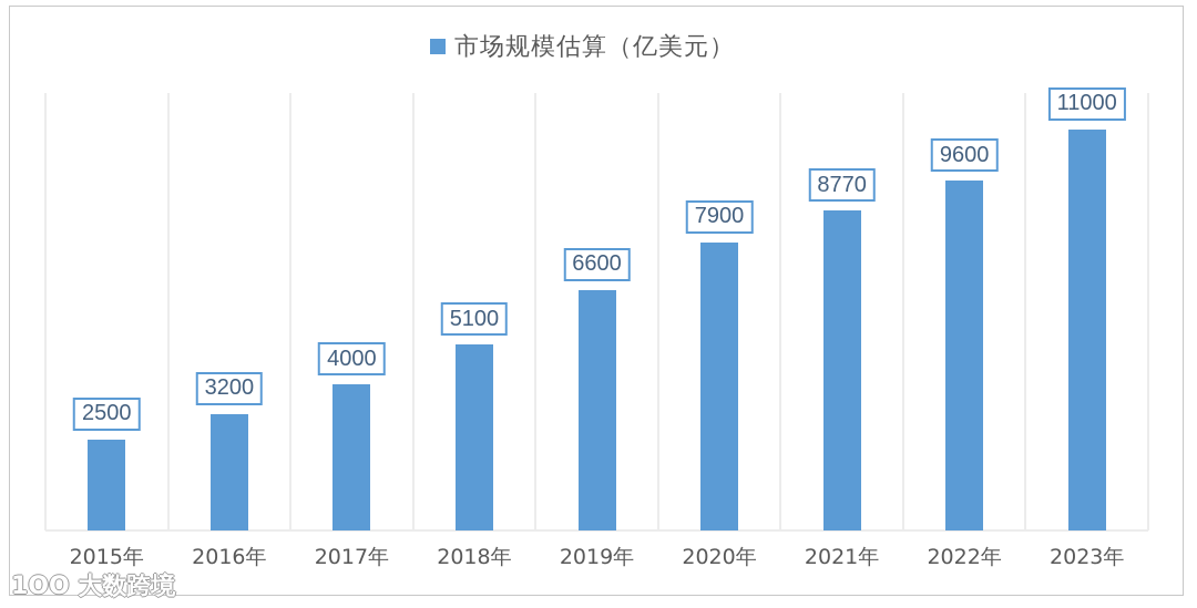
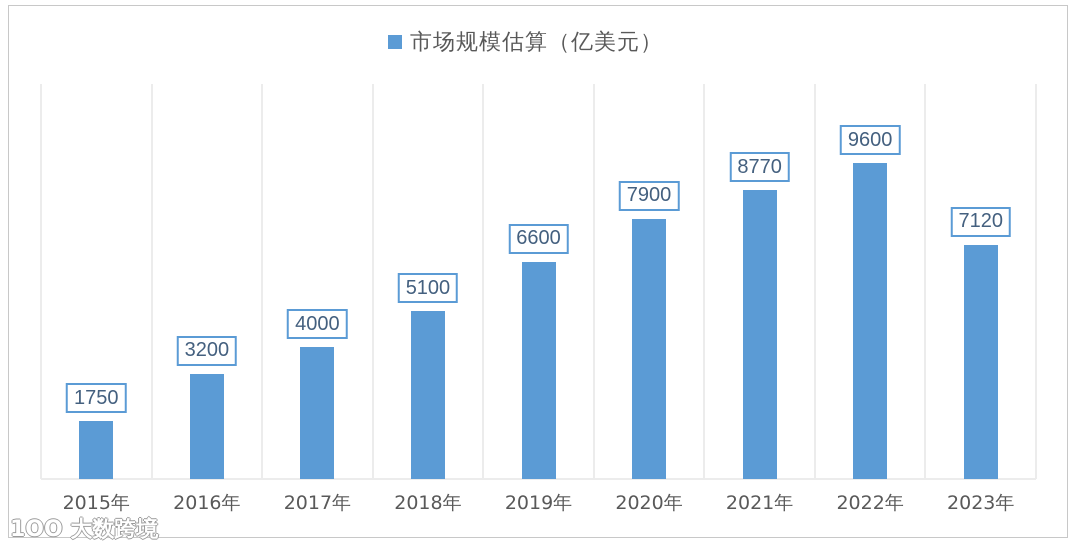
2015年: 2500 -> 1750
2023年: 11000 -> 7120
